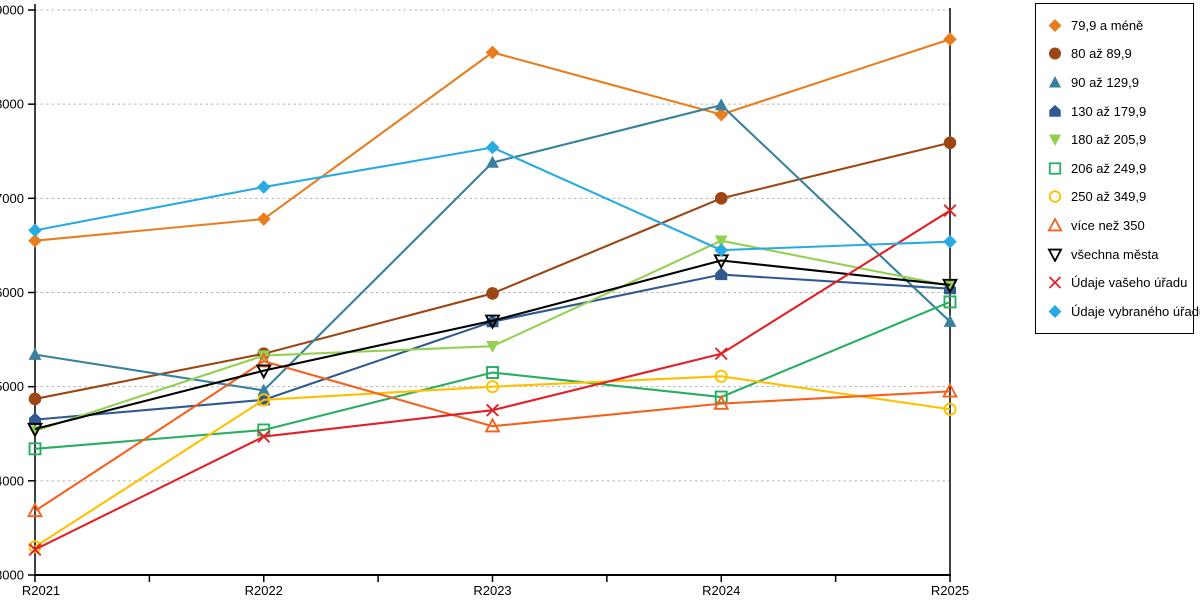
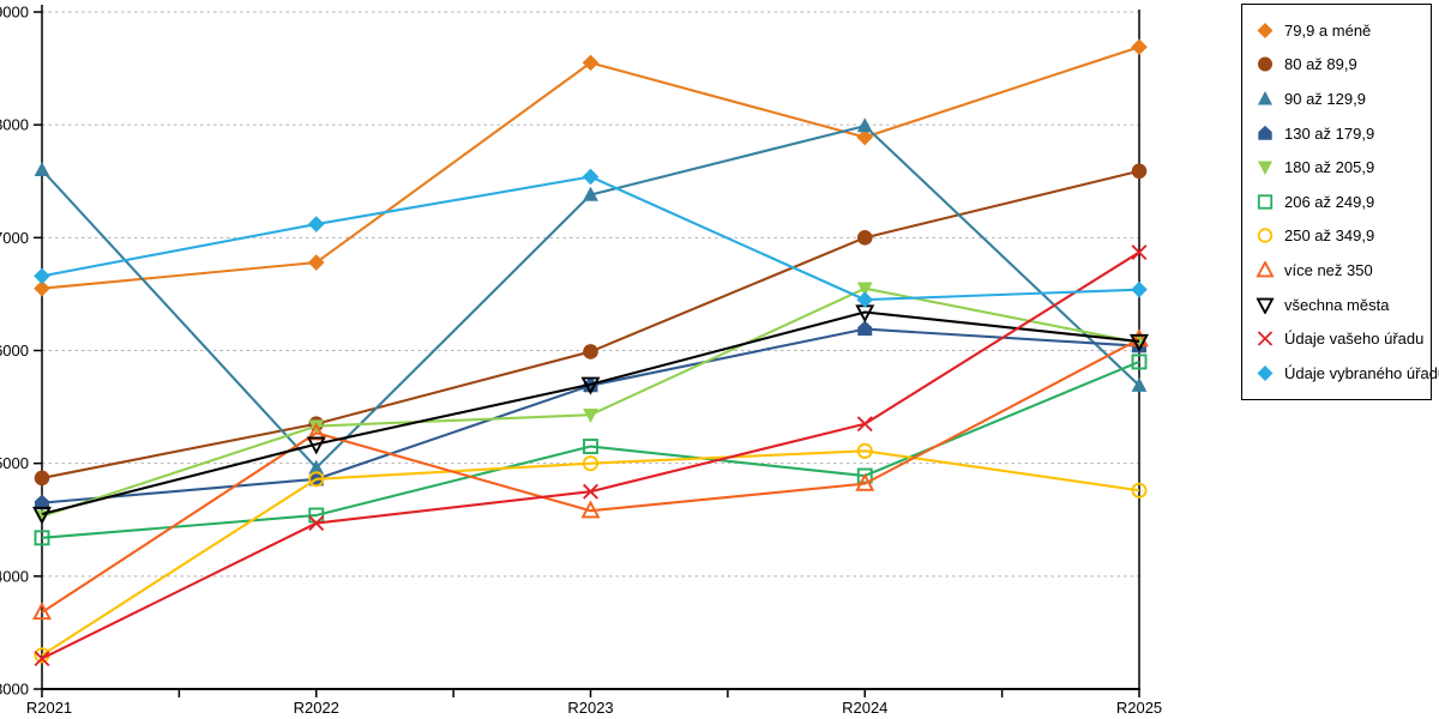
90 až 129,9/R2021: 5300 -> 7600
více než 350/R2025: 5000 -> 6100
